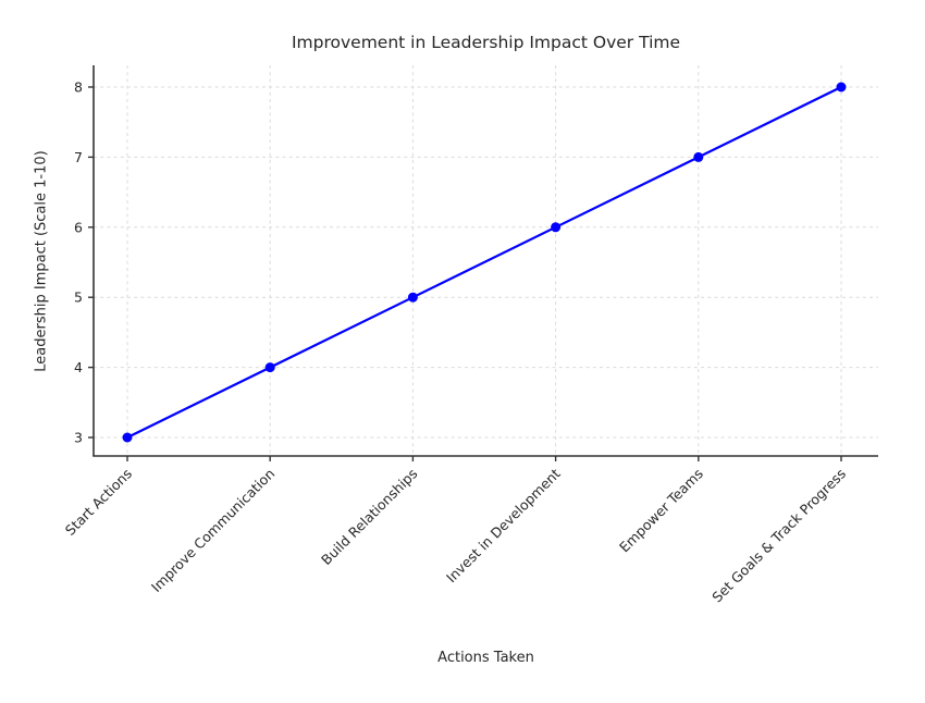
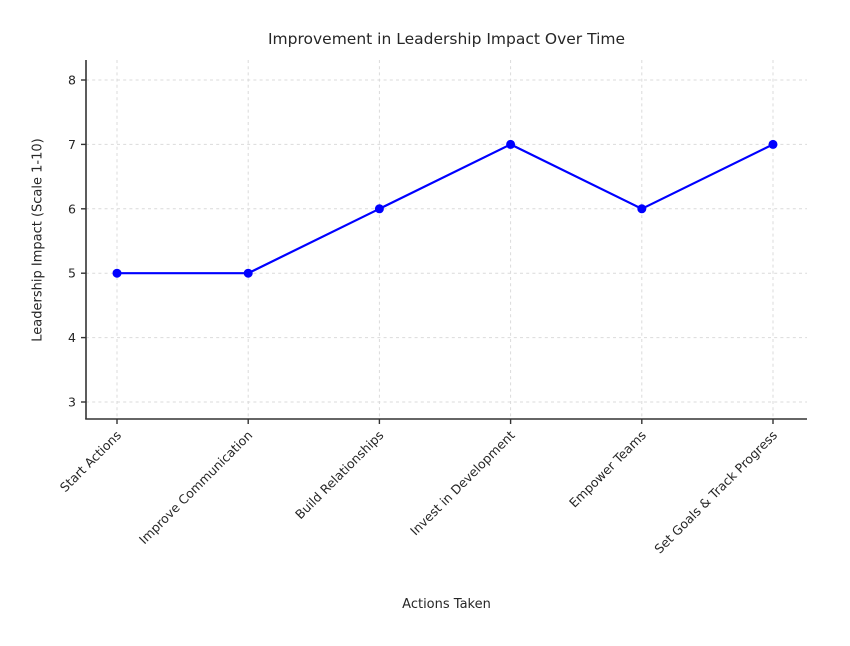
Start Actions: 3 -> 5
Improve Communication: 4 -> 5
Build Relationships: 5 -> 6
Invest in Development: 6 -> 7
Empower Teams: 7 -> 6
Set Goals & Track Progress: 8 -> 7
